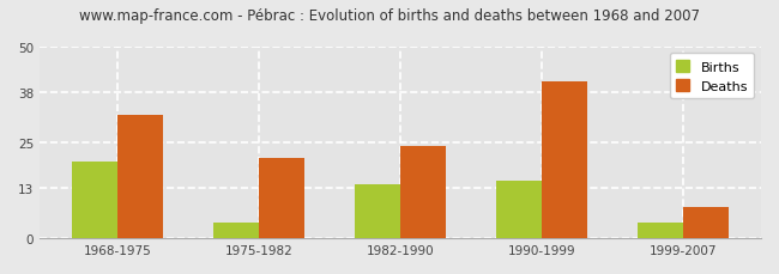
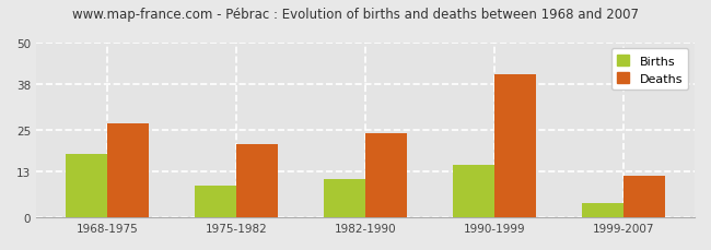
Births/1968-1975: 20 -> 18
Deaths/1968-1975: 32 -> 27
Births/1975-1982: 4 -> 9
Births/1982-1990: 14 -> 11
Deaths/1999-2007: 8 -> 12
